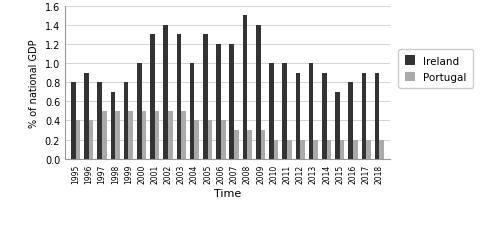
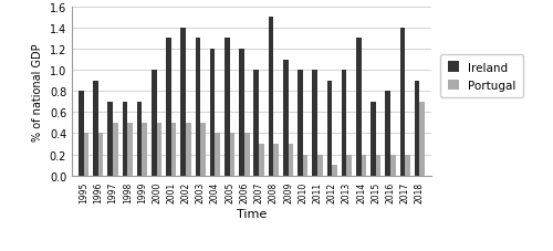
Ireland/1997: 0.8 -> 0.7
Ireland/1999: 0.8 -> 0.7
Ireland/2004: 1.0 -> 1.2
Ireland/2007: 1.2 -> 1.0
Ireland/2009: 1.4 -> 1.1
Portugal/2012: 0.2 -> 0.1
Ireland/2014: 0.9 -> 1.3
Ireland/2017: 0.9 -> 1.4
Portugal/2018: 0.2 -> 0.7
